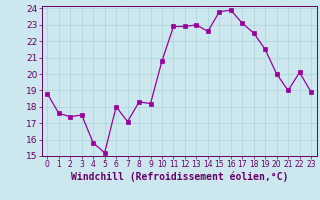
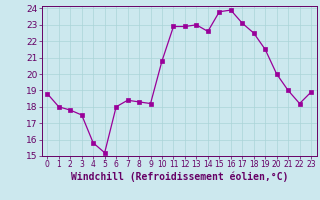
1: 17.6 -> 18.0
2: 17.4 -> 17.8
7: 17.1 -> 18.4
22: 20.1 -> 18.2
